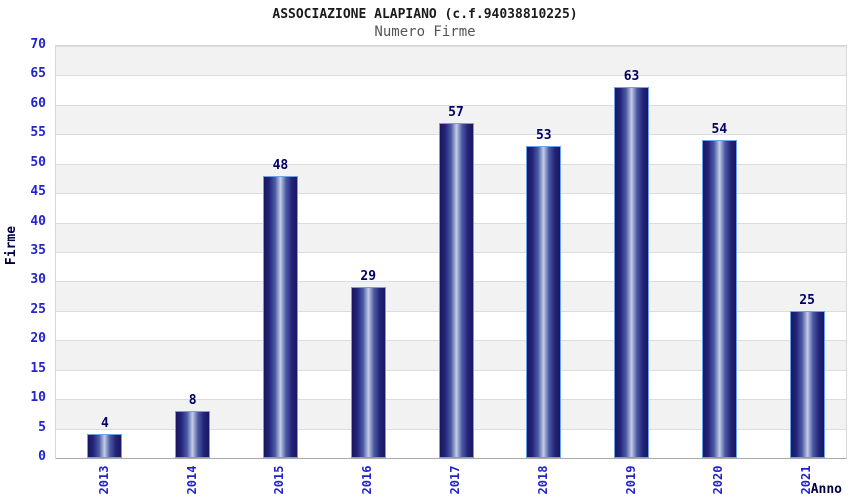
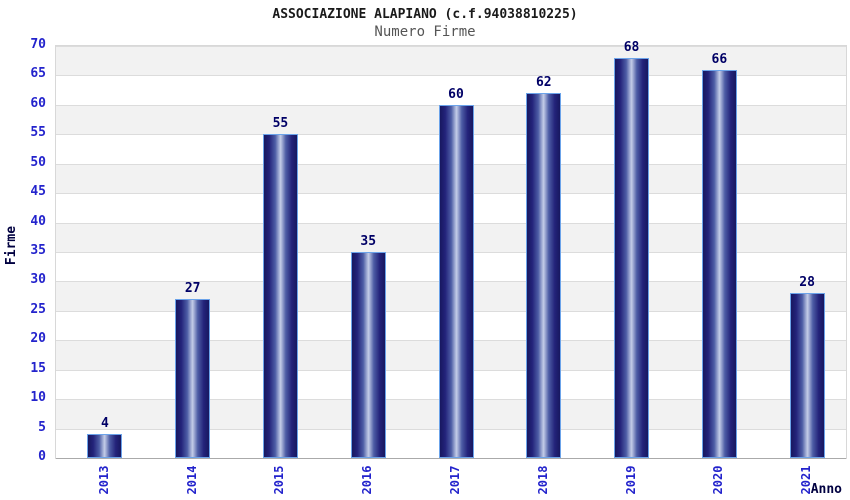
2014: 8 -> 27
2015: 48 -> 55
2016: 29 -> 35
2017: 57 -> 60
2018: 53 -> 62
2019: 63 -> 68
2020: 54 -> 66
2021: 25 -> 28
